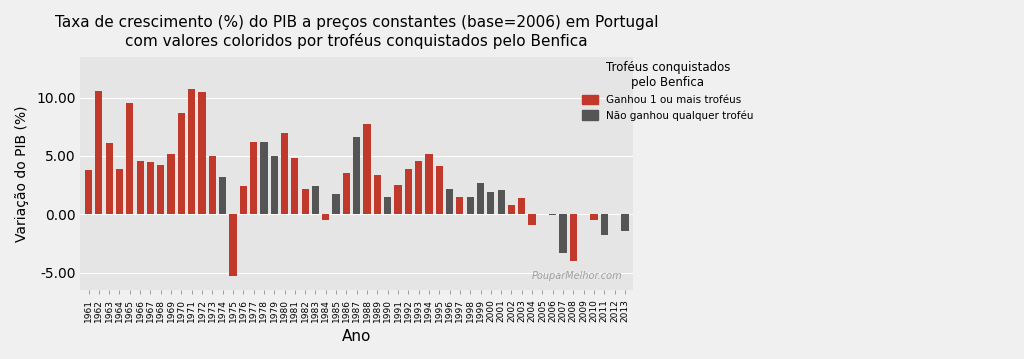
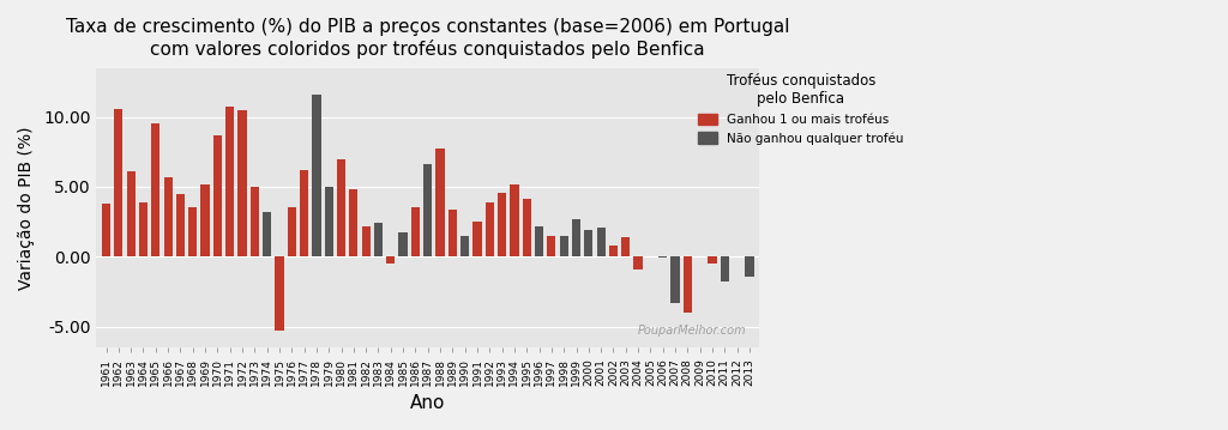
1966: 4.6 -> 5.7
1968: 4.2 -> 3.5
1976: 2.4 -> 3.5
1978: 6.2 -> 11.6
